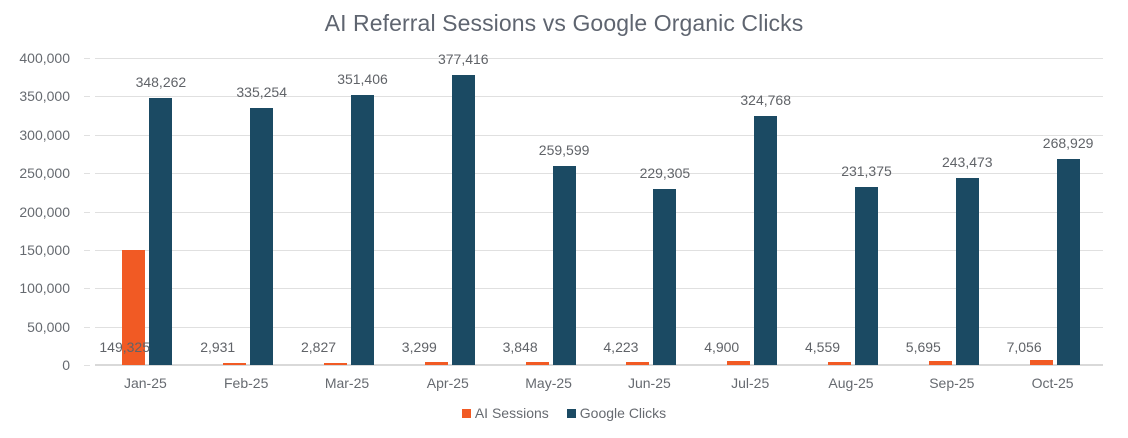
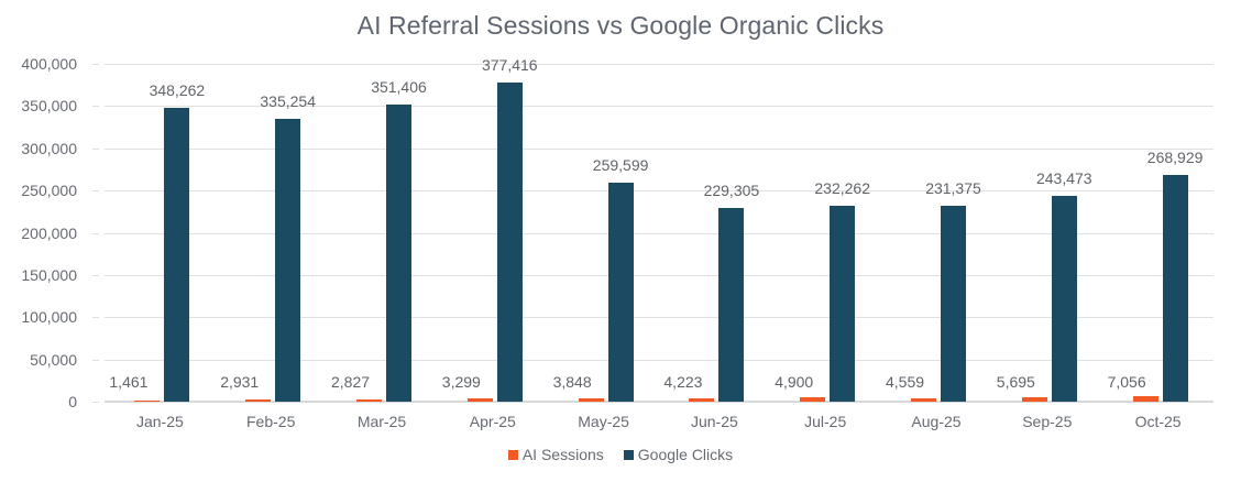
AI Sessions/Jan-25: 149,325 -> 1,461
Google Clicks/Jul-25: 324,768 -> 232,262
